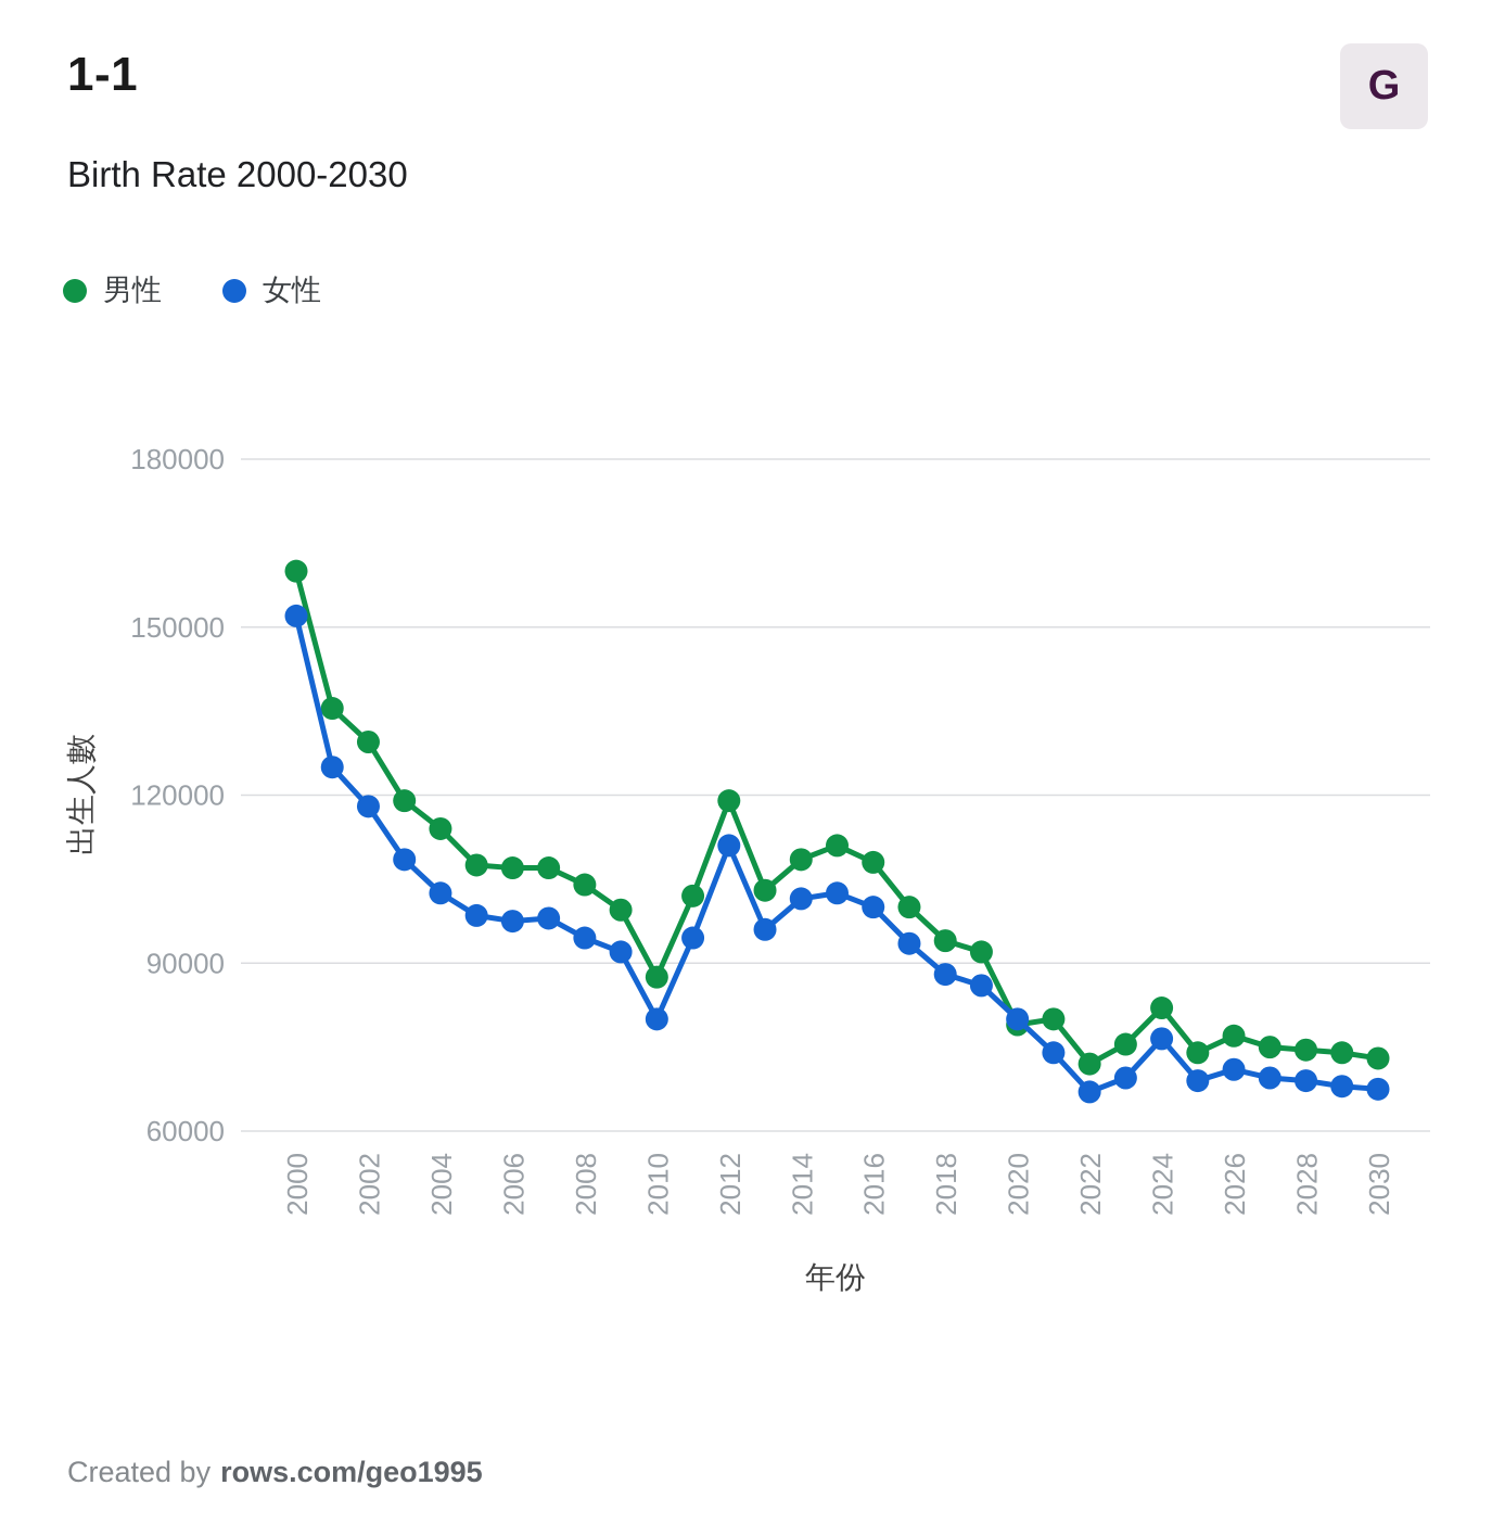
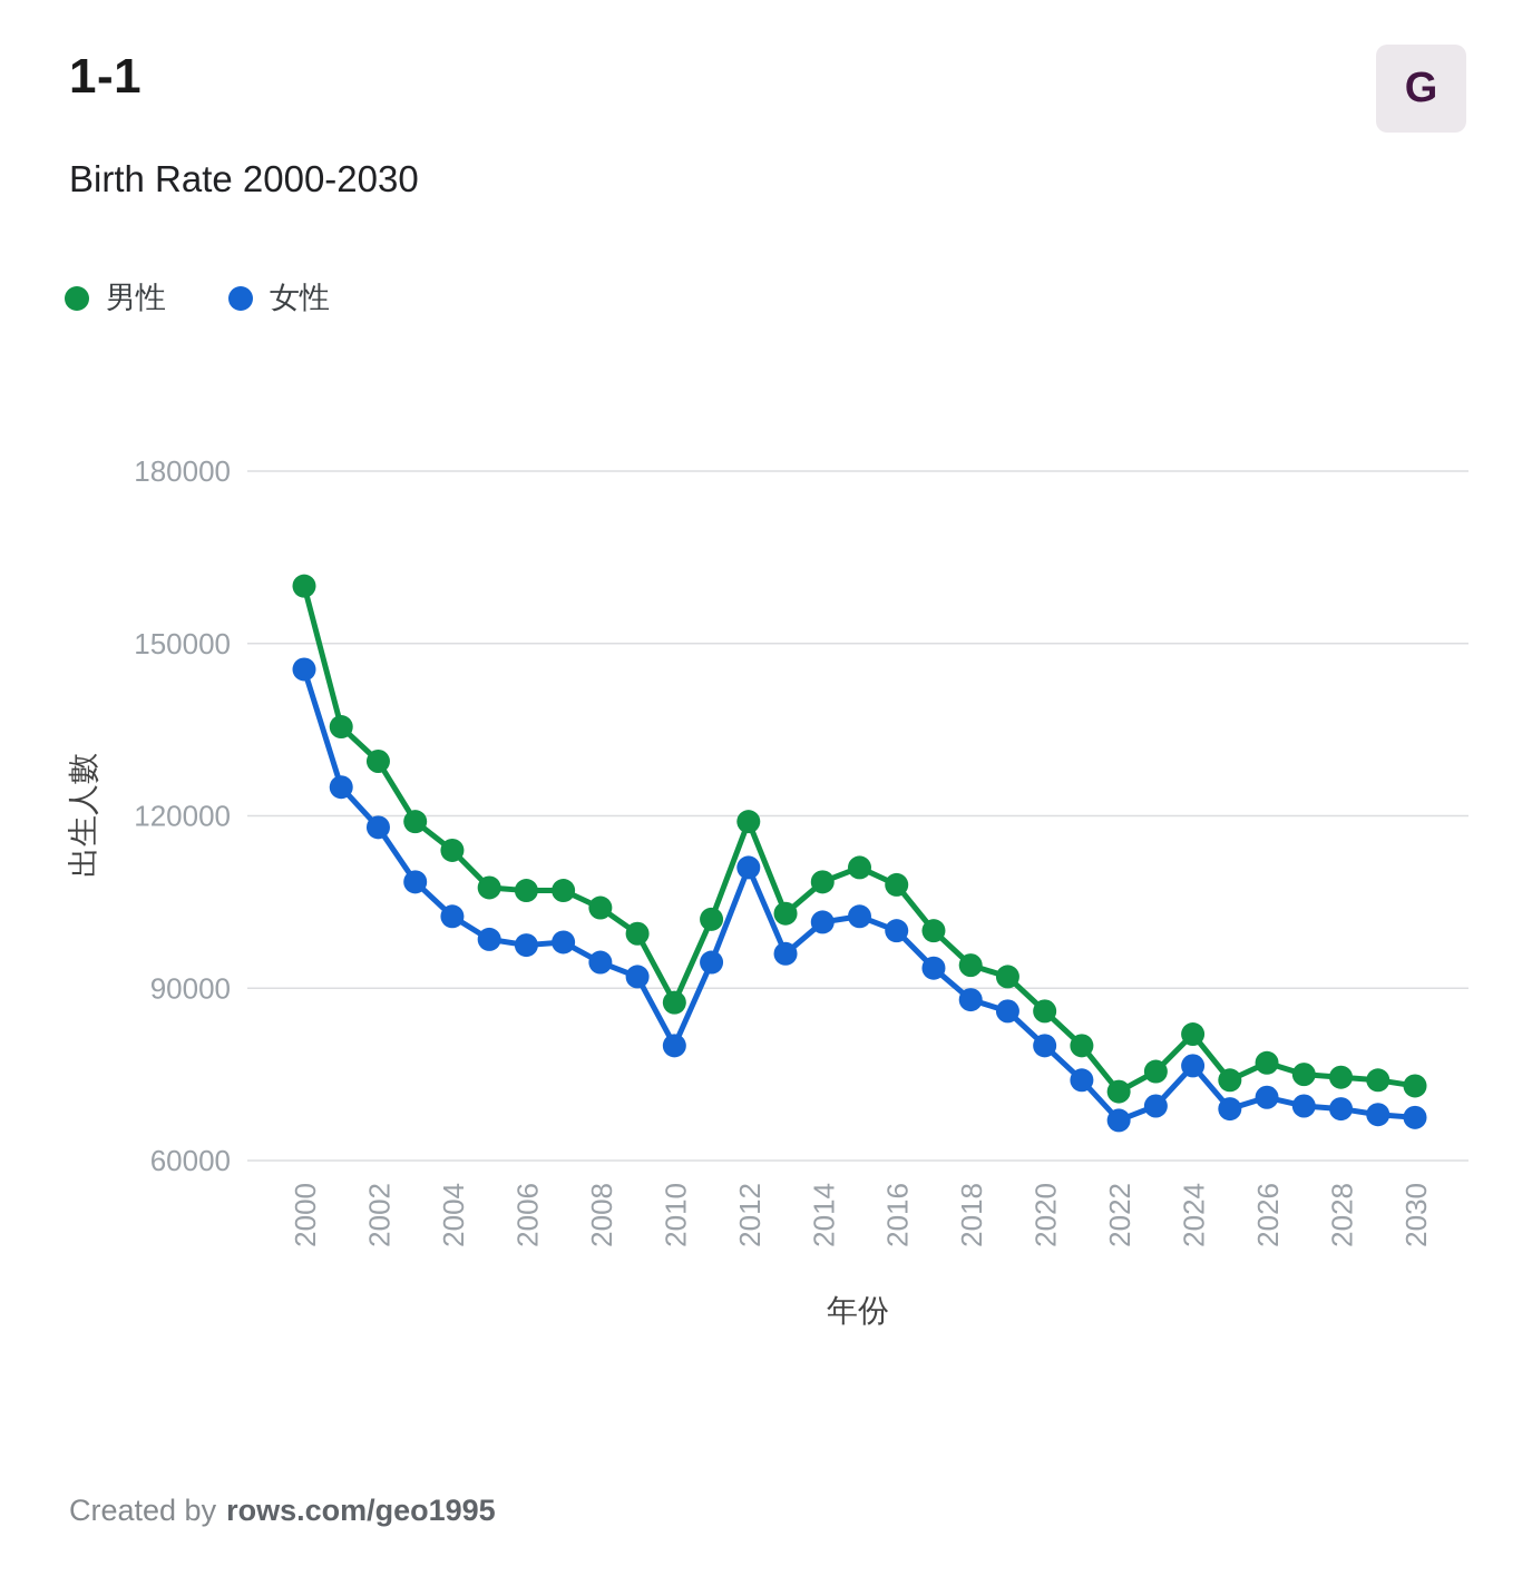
女性/2000: 152000 -> 146000
男性/2020: 79000 -> 86000
